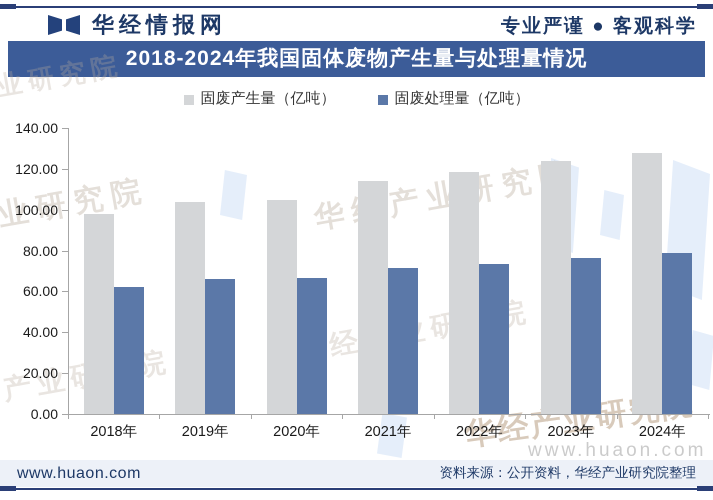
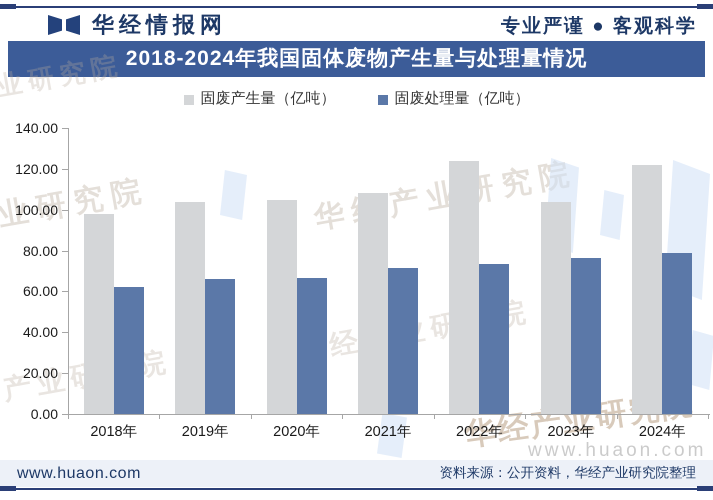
固废产生量（亿吨）/2021年: 114 -> 108
固废产生量（亿吨）/2022年: 118 -> 124
固废产生量（亿吨）/2023年: 124 -> 104
固废产生量（亿吨）/2024年: 128 -> 122
